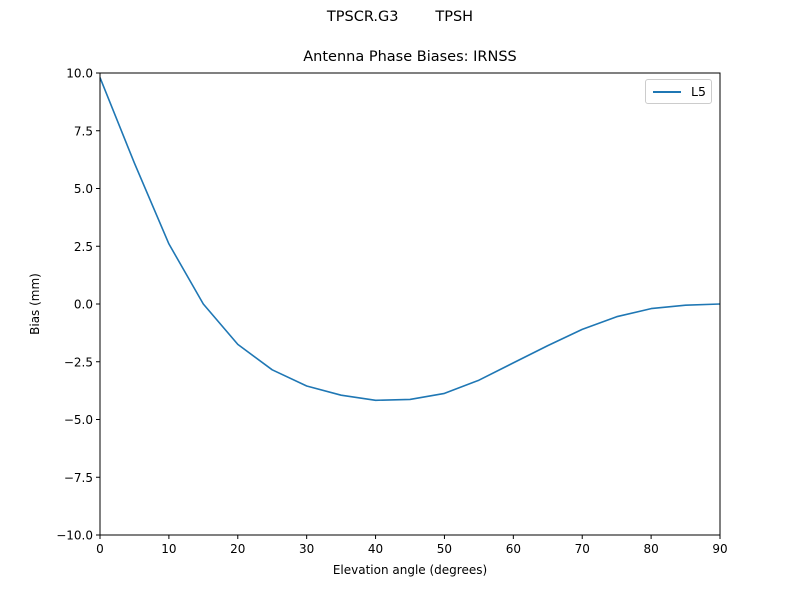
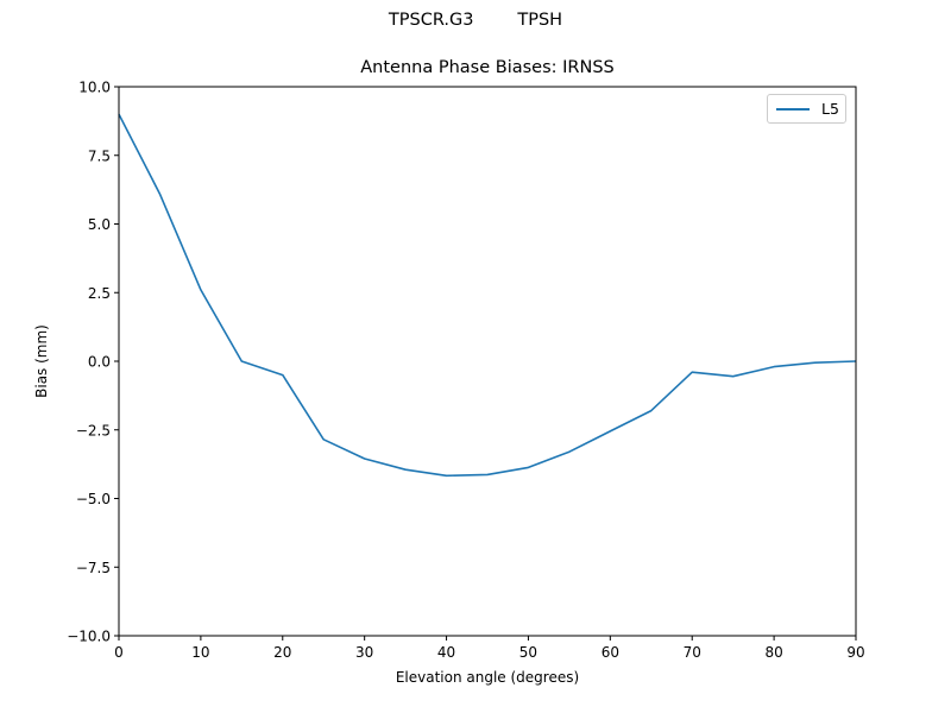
0: 9.8 -> 9.0
20: -1.8 -> -0.5
70: -1.1 -> -0.4
